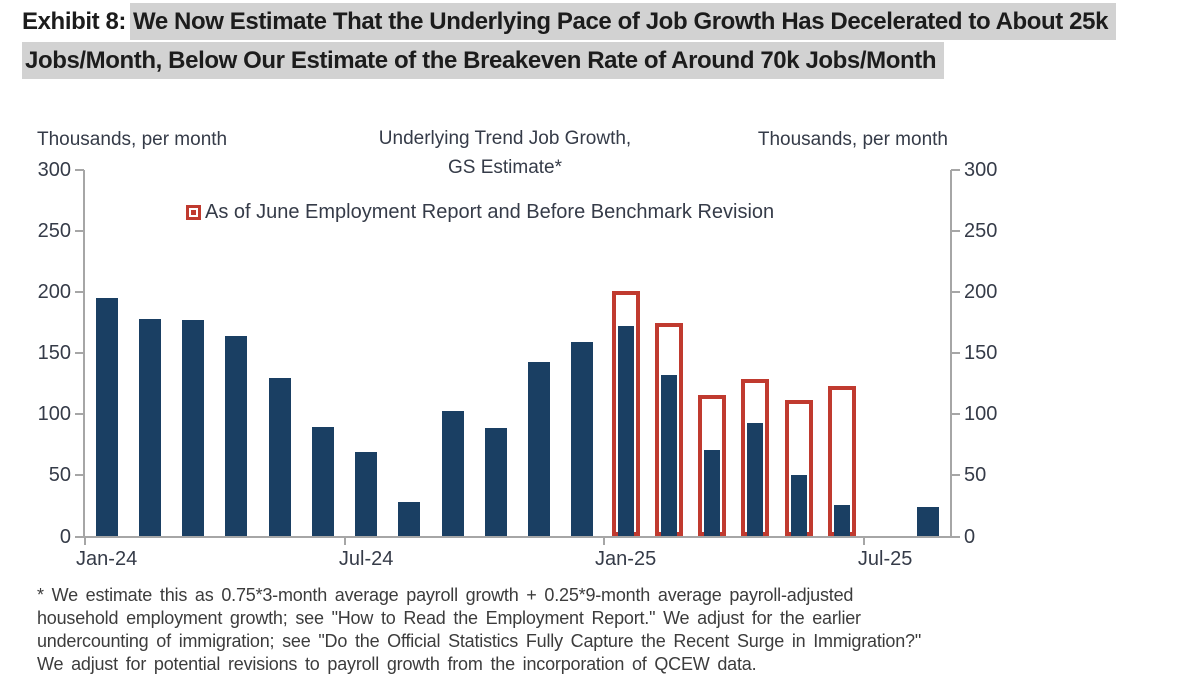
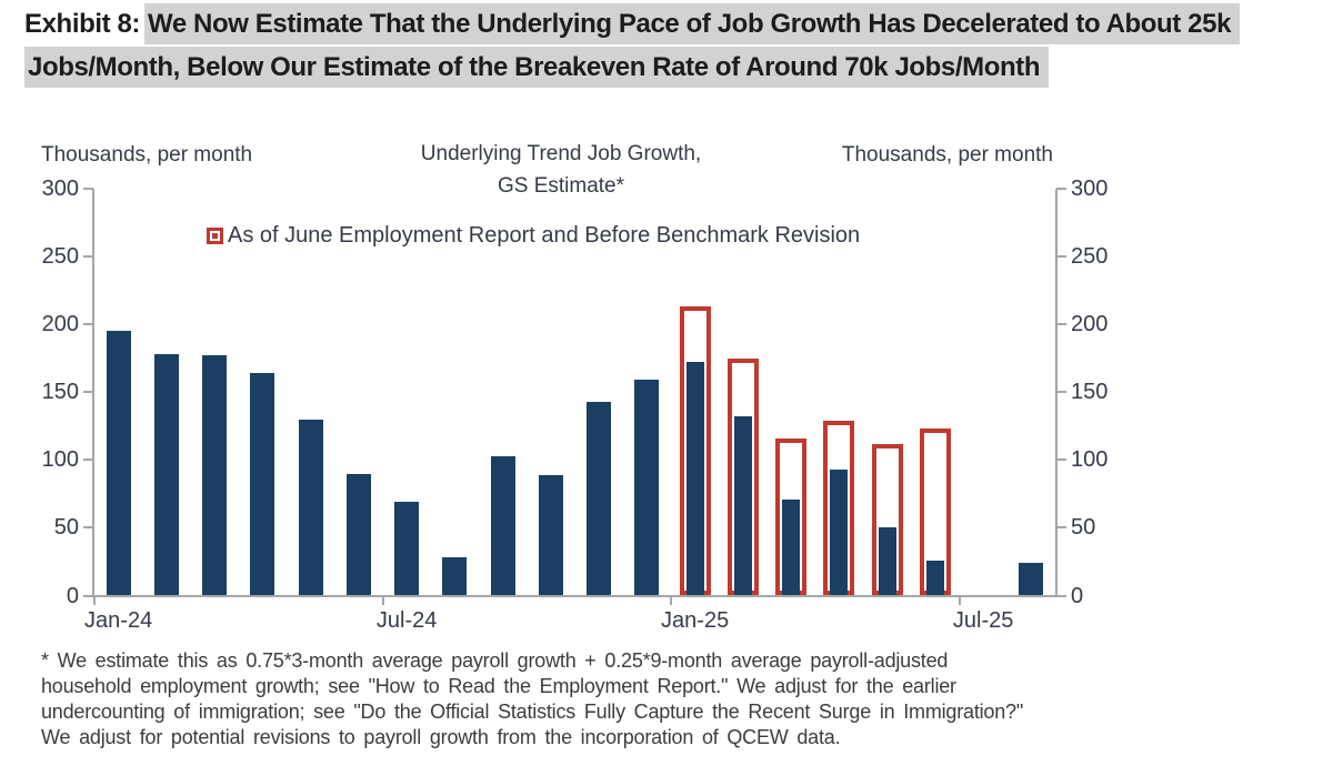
As of June Employment Report and Before Benchmark Revision/Jan-25: 201 -> 213
